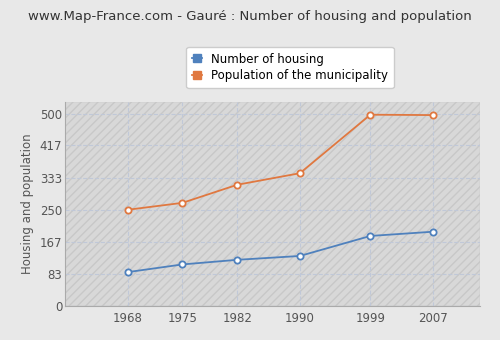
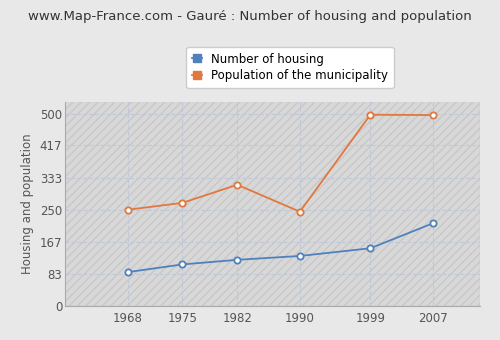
Population of the municipality/1990: 345 -> 245
Number of housing/1999: 182 -> 150
Number of housing/2007: 193 -> 215
